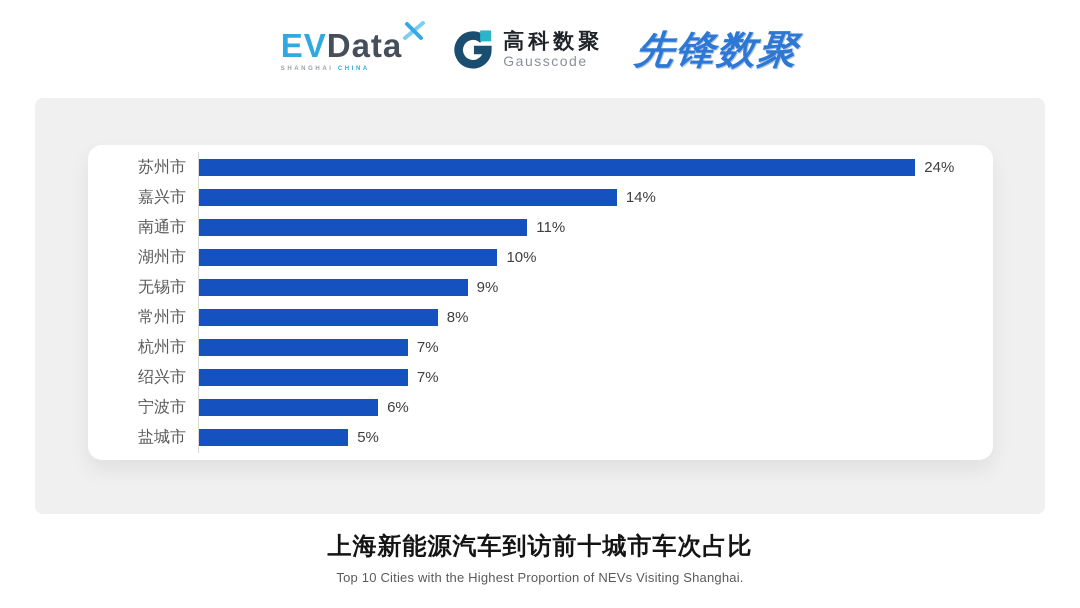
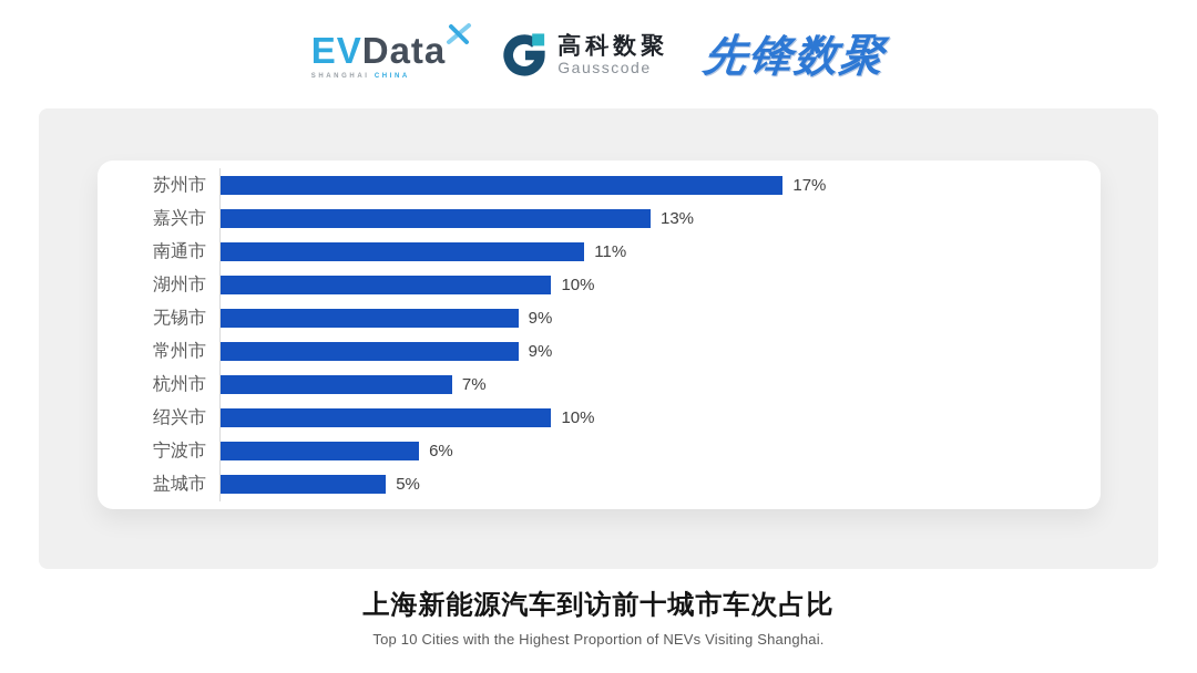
苏州市: 24% -> 17%
嘉兴市: 14% -> 13%
常州市: 8% -> 9%
绍兴市: 7% -> 10%
